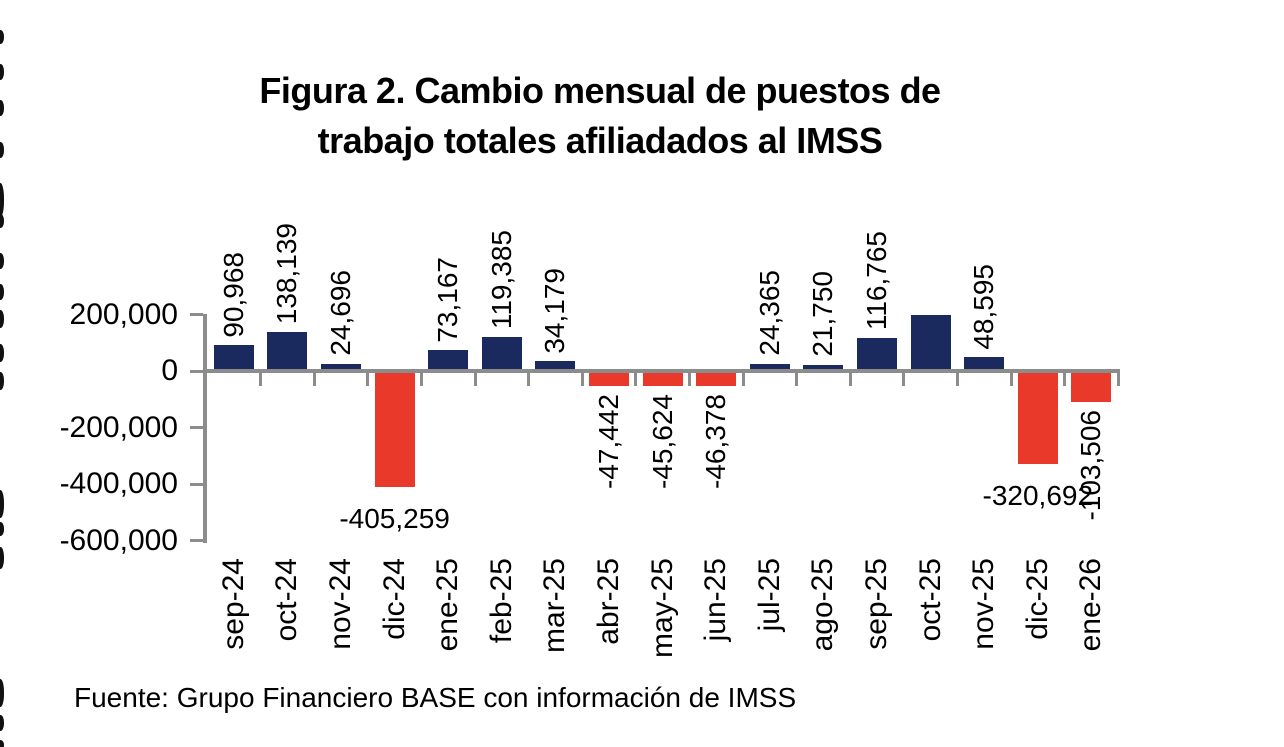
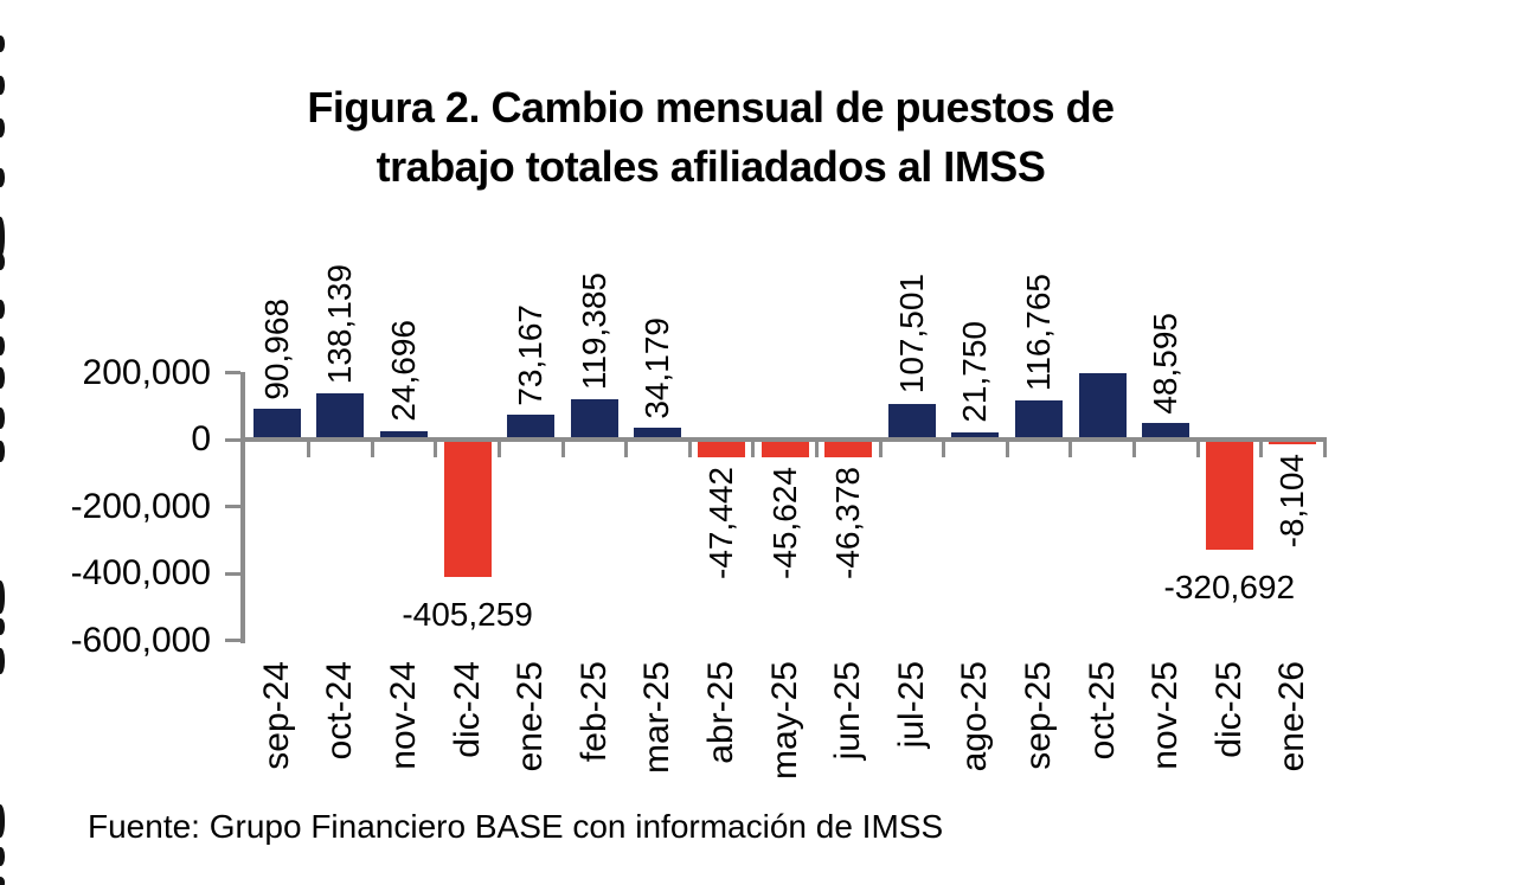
jul-25: 24,365 -> 107,501
ene-26: -103,506 -> -8,104
